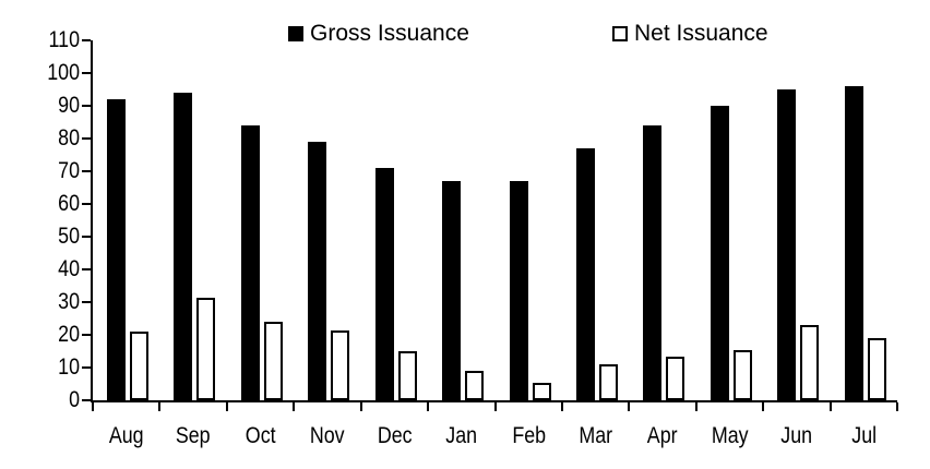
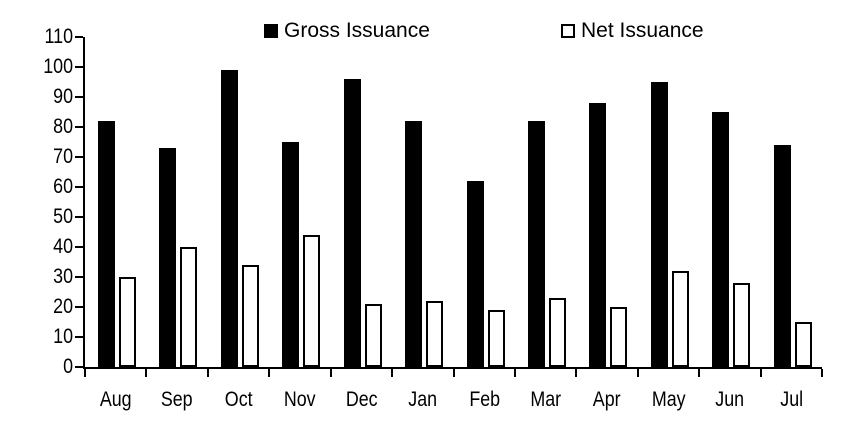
Gross Issuance/Aug: 92 -> 82
Net Issuance/Aug: 21 -> 30
Gross Issuance/Sep: 94 -> 73
Net Issuance/Sep: 32 -> 40
Gross Issuance/Oct: 84 -> 99
Net Issuance/Oct: 24 -> 34
Gross Issuance/Nov: 79 -> 75
Net Issuance/Nov: 22 -> 44
Gross Issuance/Dec: 71 -> 96
Net Issuance/Dec: 15 -> 21
Gross Issuance/Jan: 67 -> 82
Net Issuance/Jan: 9 -> 22
Gross Issuance/Feb: 67 -> 62
Net Issuance/Feb: 6 -> 19
Gross Issuance/Mar: 77 -> 82
Net Issuance/Mar: 11 -> 23
Gross Issuance/Apr: 84 -> 88
Net Issuance/Apr: 14 -> 20
Gross Issuance/May: 90 -> 95
Net Issuance/May: 16 -> 32
Gross Issuance/Jun: 95 -> 85
Net Issuance/Jun: 23 -> 28
Gross Issuance/Jul: 96 -> 74
Net Issuance/Jul: 19 -> 15
